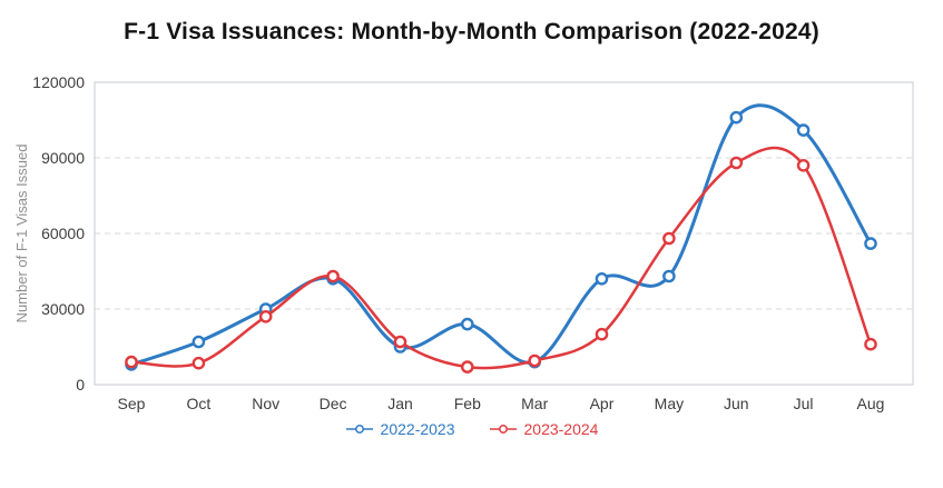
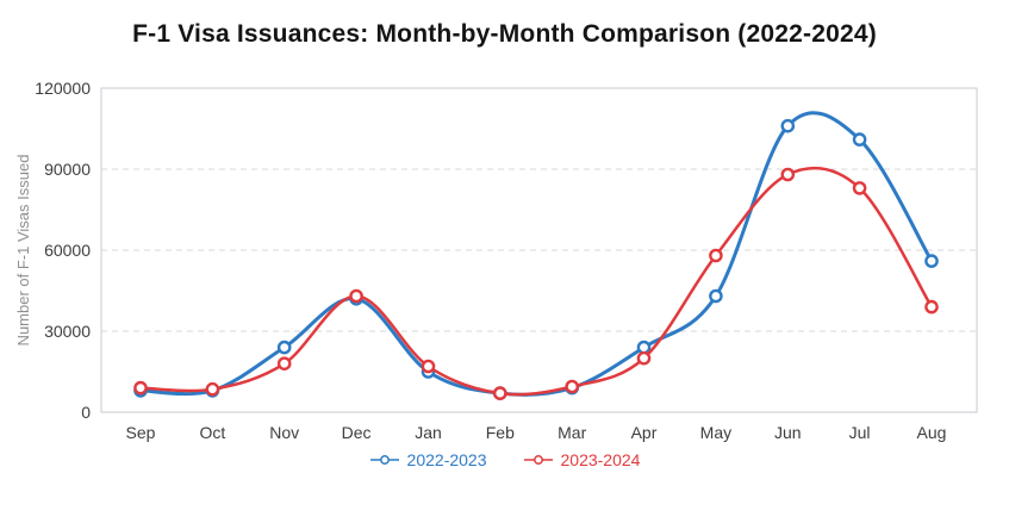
2022-2023/Oct: 17000 -> 8000
2022-2023/Nov: 30000 -> 24000
2023-2024/Nov: 27000 -> 18000
2022-2023/Feb: 24000 -> 7000
2022-2023/Apr: 42000 -> 24000
2023-2024/Jul: 87000 -> 83000
2023-2024/Aug: 16000 -> 39000
